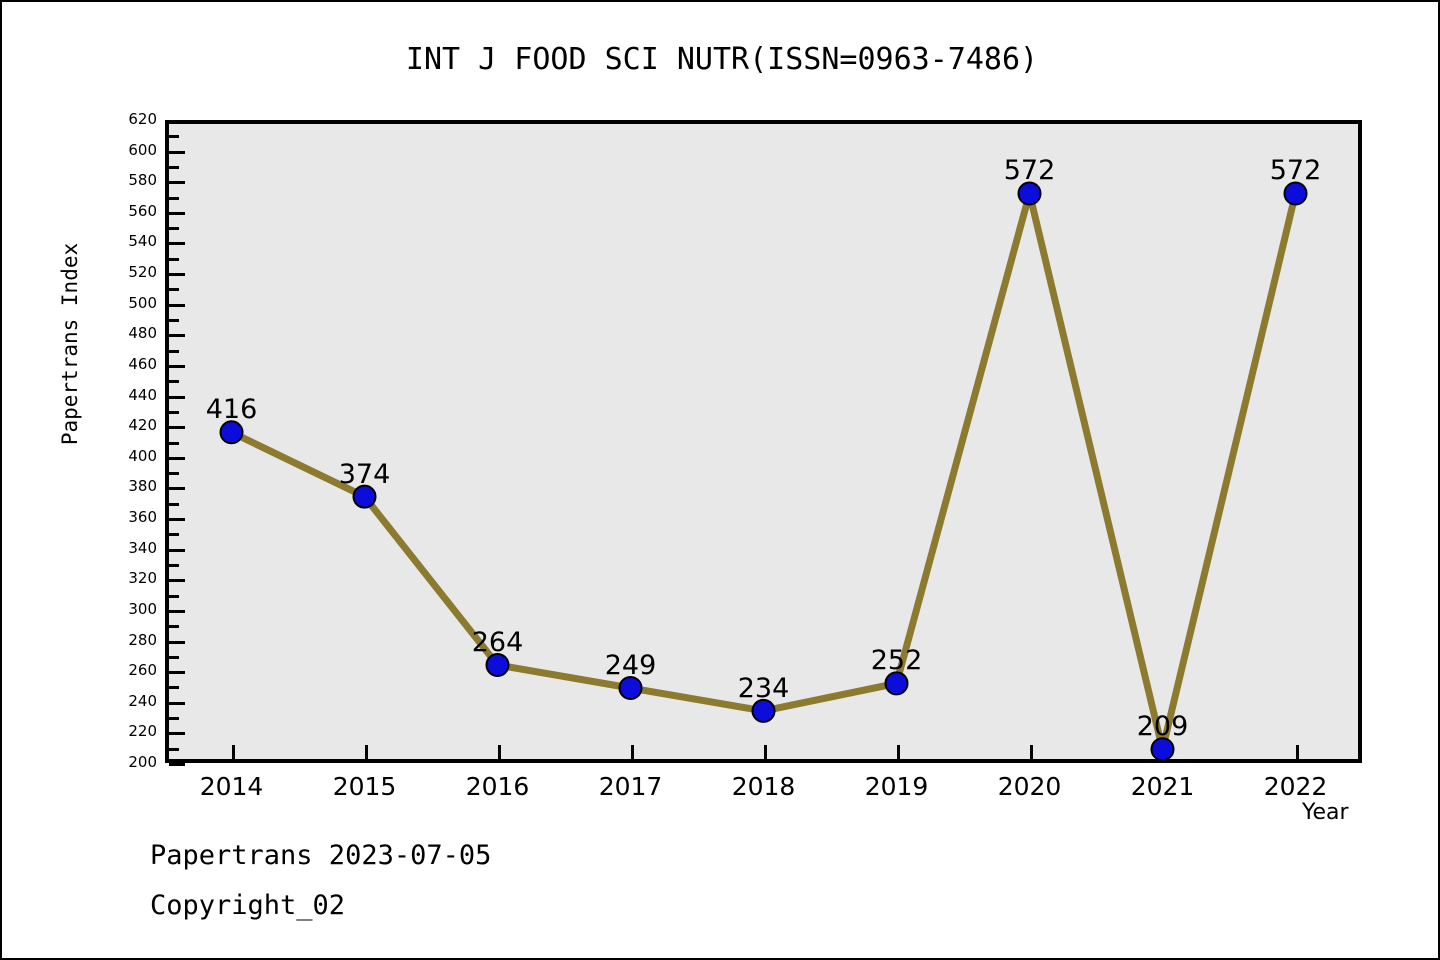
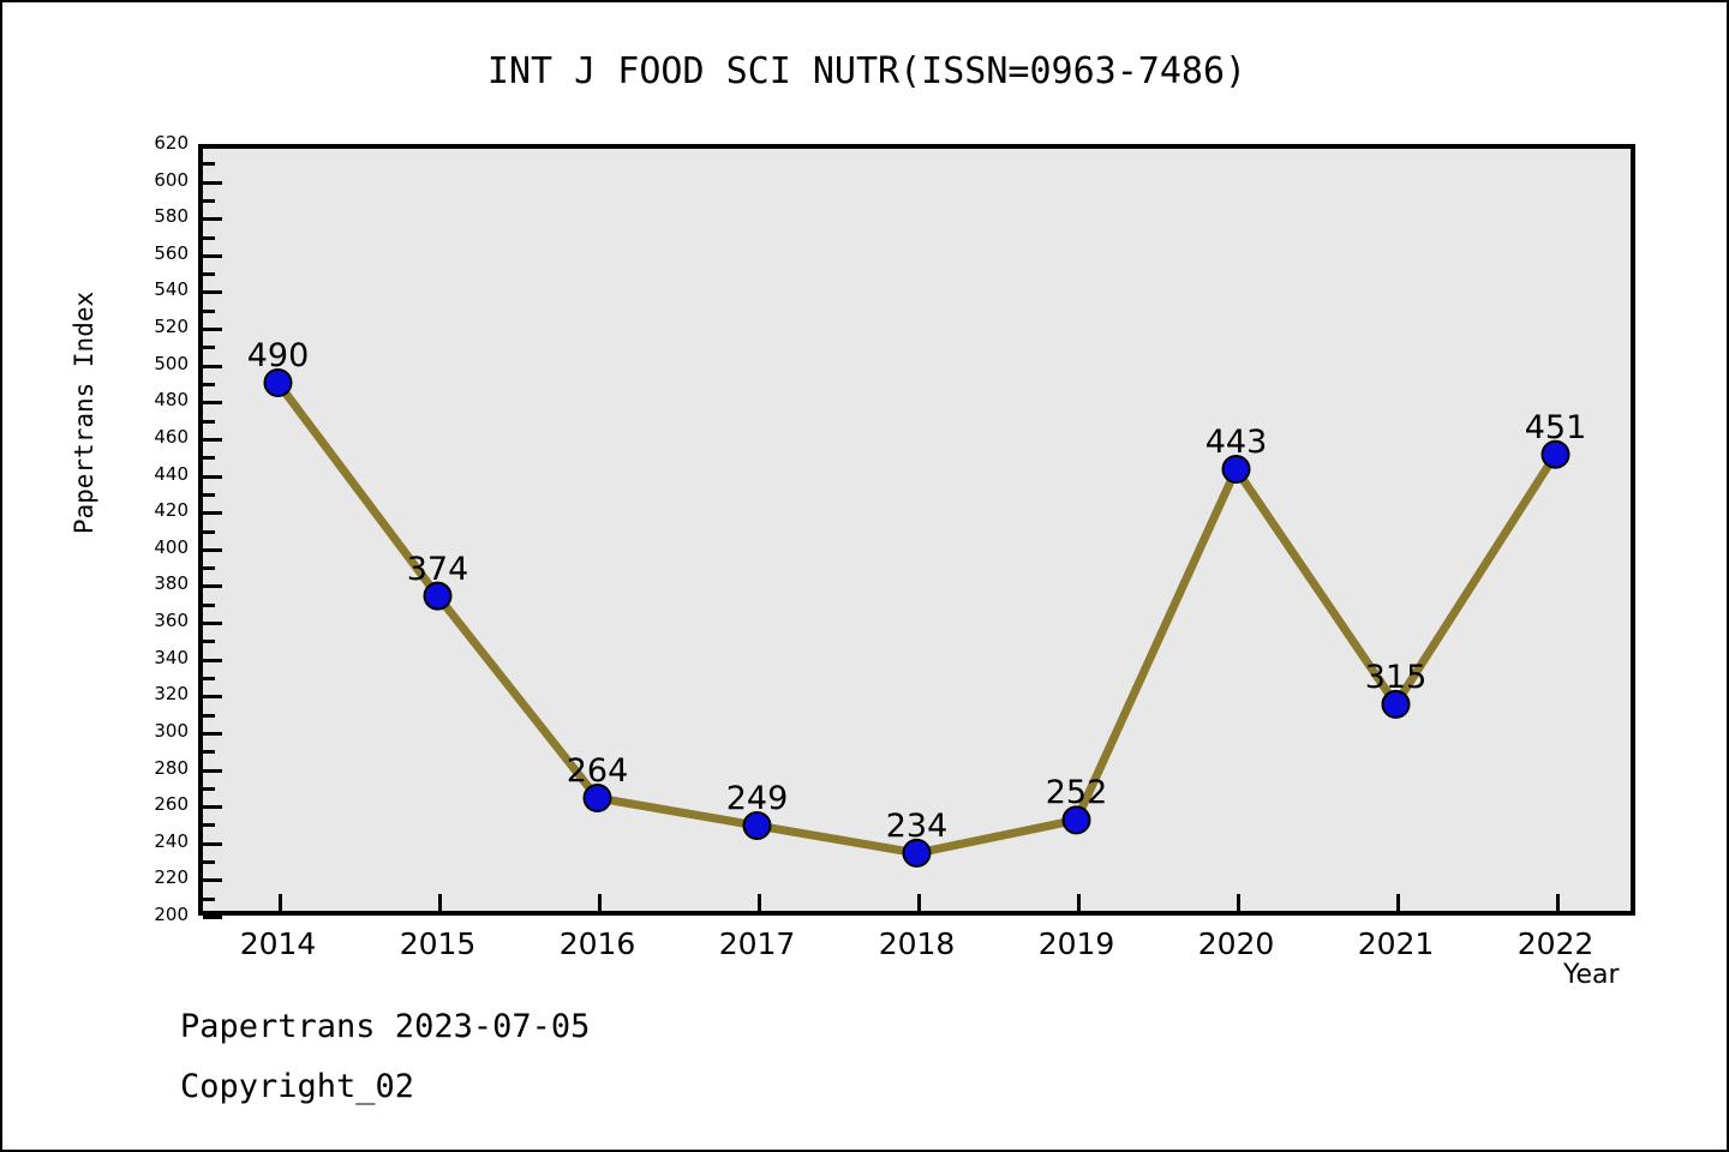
2014: 416 -> 490
2020: 572 -> 443
2021: 209 -> 315
2022: 572 -> 451
